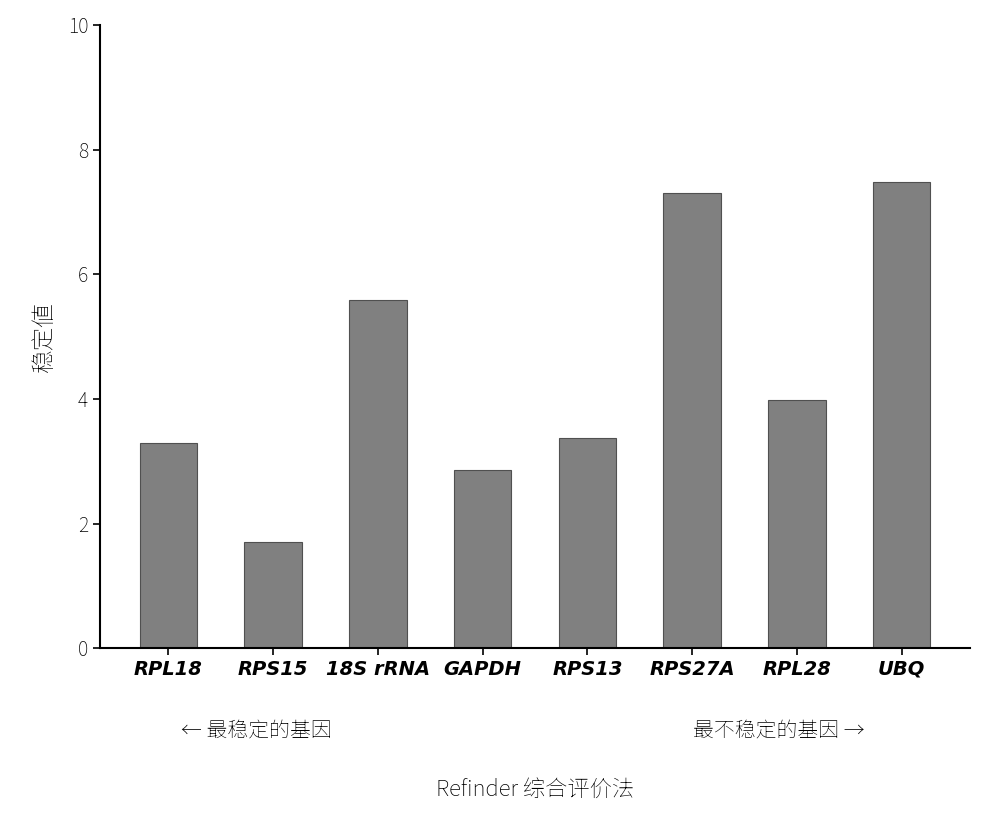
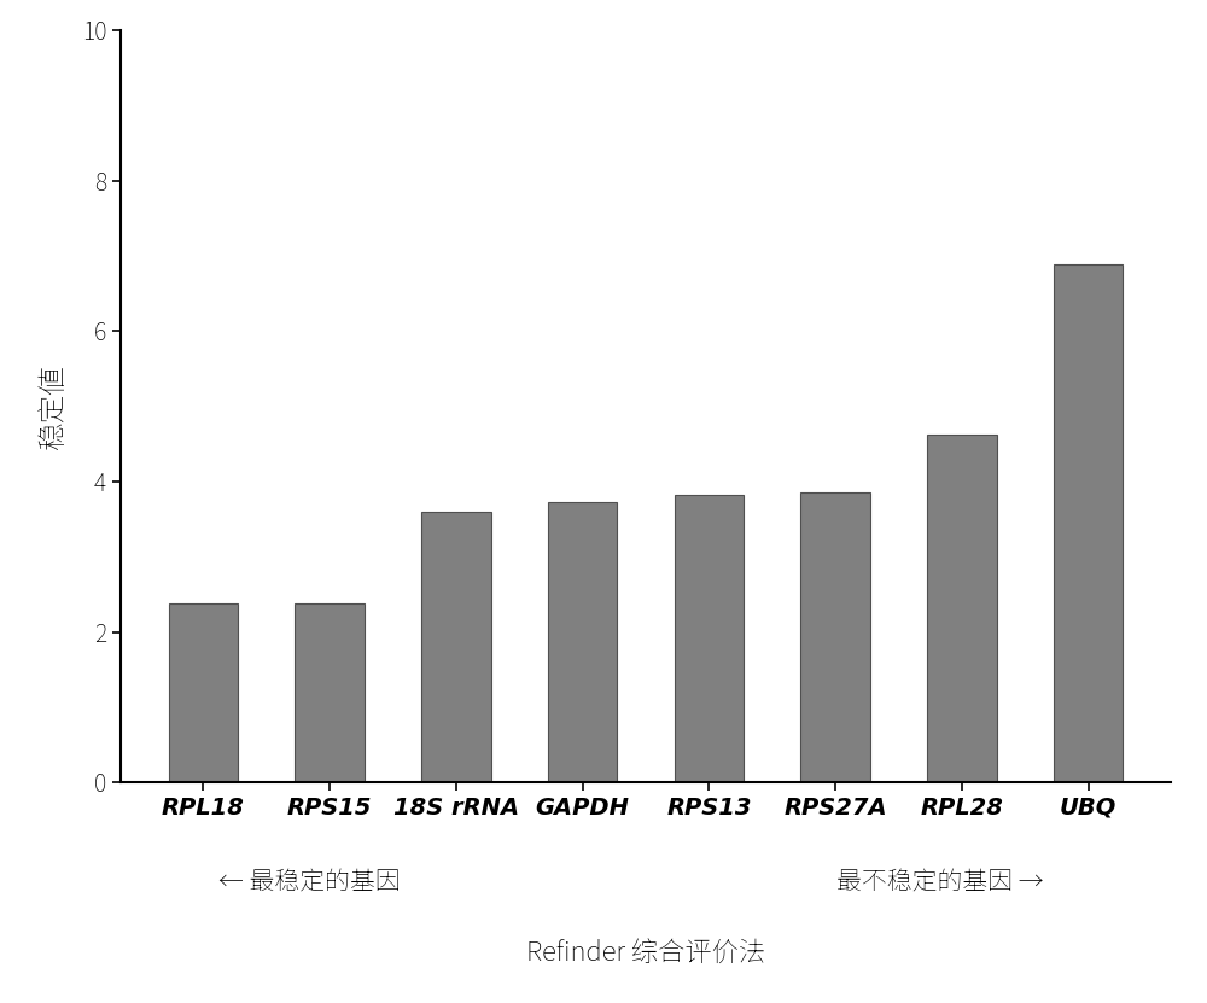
RPL18: 3.30 -> 2.38
RPS15: 1.70 -> 2.38
18S rRNA: 5.58 -> 3.59
GAPDH: 2.86 -> 3.72
RPS13: 3.38 -> 3.82
RPS27A: 7.30 -> 3.86
RPL28: 3.98 -> 4.62
UBQ: 7.48 -> 6.88
